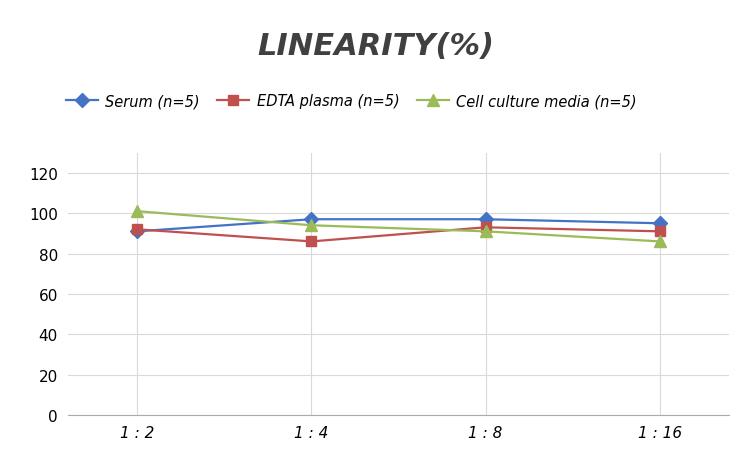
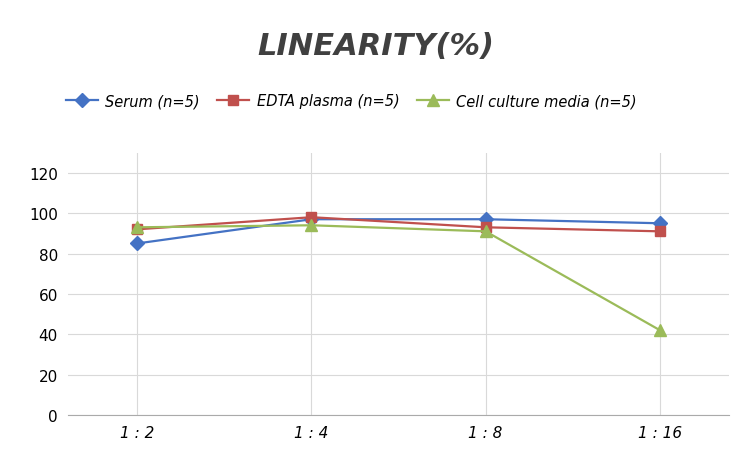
Serum (n=5)/1 : 2: 91 -> 85
Cell culture media (n=5)/1 : 2: 101 -> 93
EDTA plasma (n=5)/1 : 4: 86 -> 98
Cell culture media (n=5)/1 : 16: 86 -> 42
